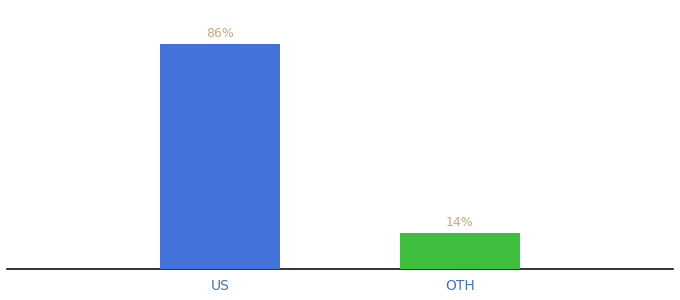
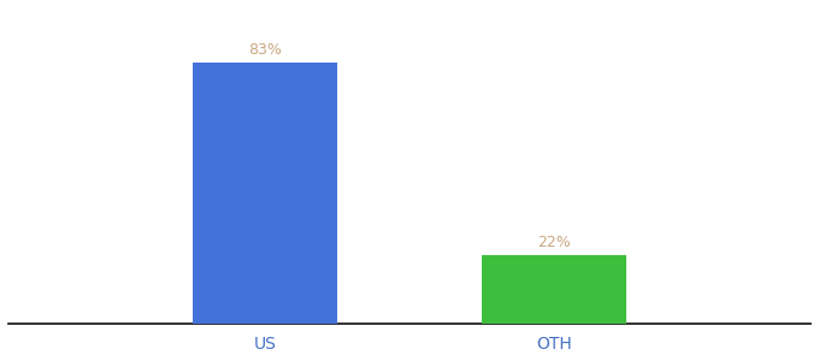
US: 86% -> 83%
OTH: 14% -> 22%
